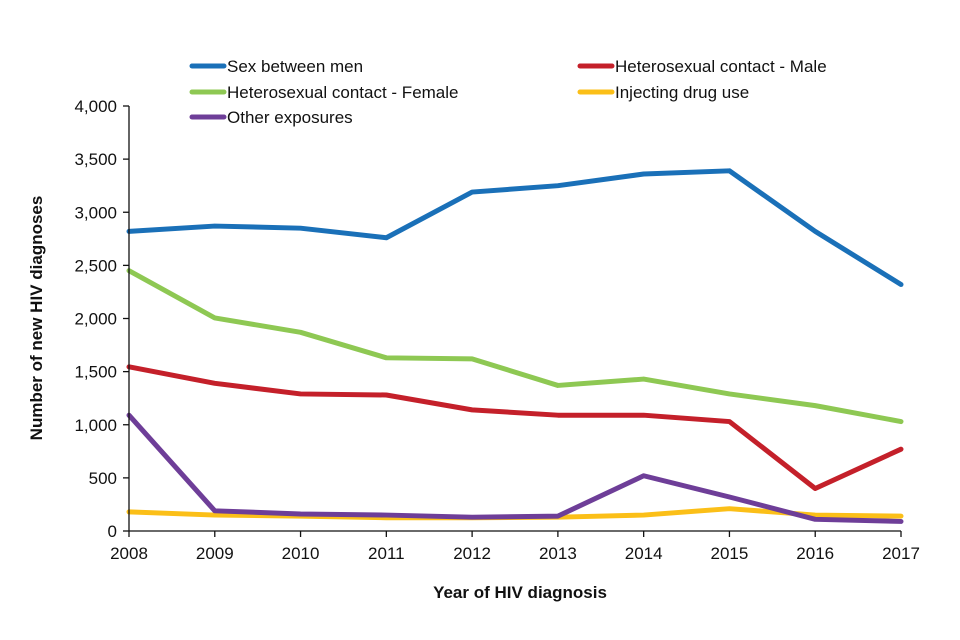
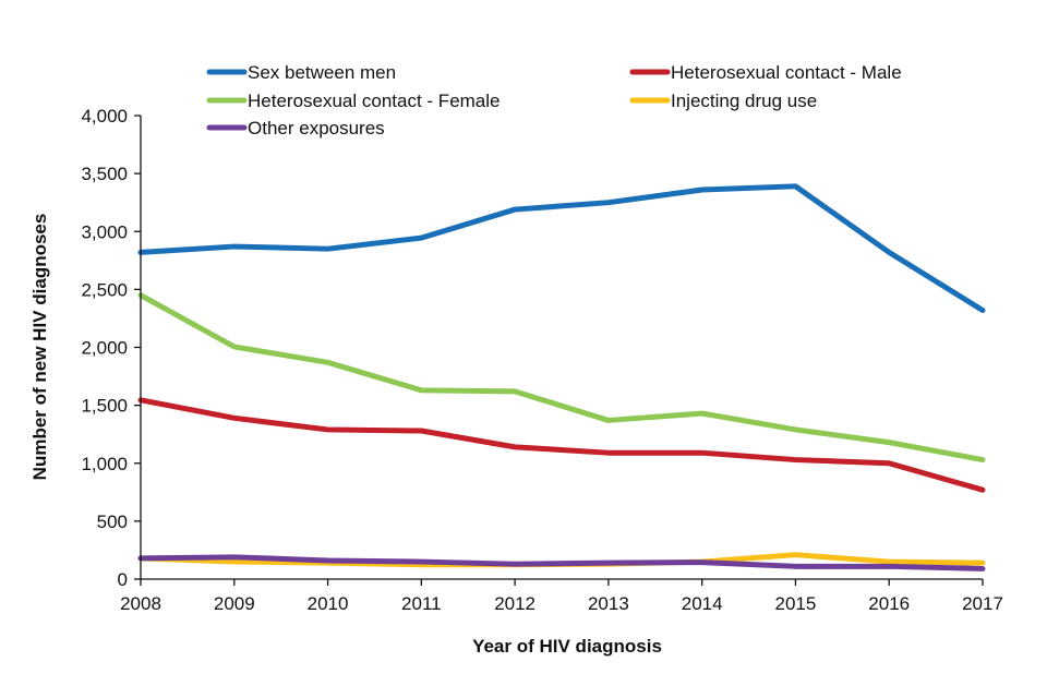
Other exposures/2008: 1090 -> 180
Sex between men/2011: 2760 -> 2940
Other exposures/2014: 520 -> 140
Other exposures/2015: 320 -> 110
Heterosexual contact - Male/2016: 400 -> 1000
